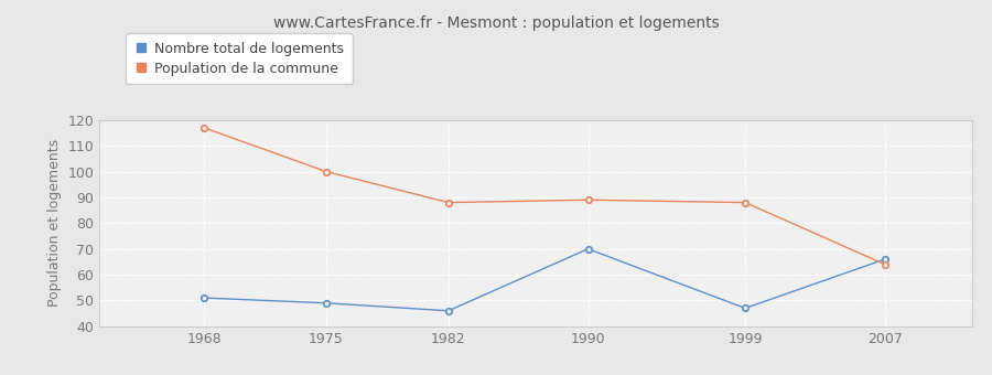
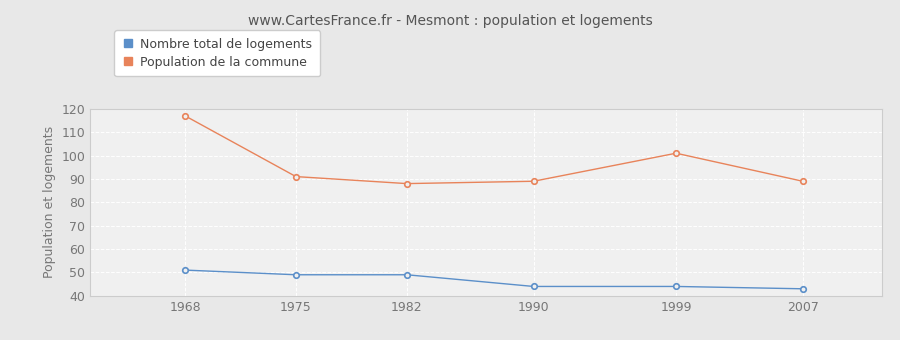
Population de la commune/1975: 100 -> 91
Nombre total de logements/1982: 46 -> 49
Nombre total de logements/1990: 70 -> 44
Nombre total de logements/1999: 47 -> 44
Population de la commune/1999: 88 -> 101
Nombre total de logements/2007: 66 -> 43
Population de la commune/2007: 64 -> 89
